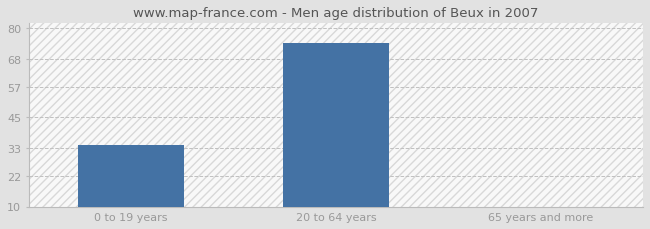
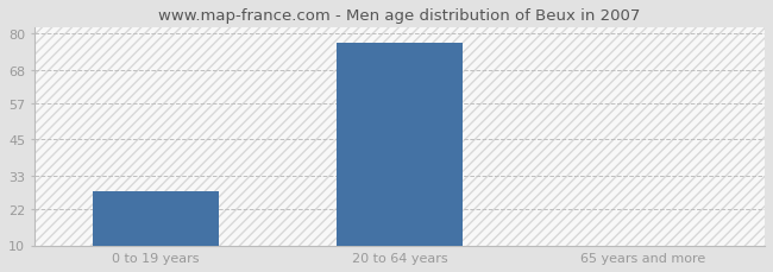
0 to 19 years: 34 -> 28
20 to 64 years: 74 -> 77
